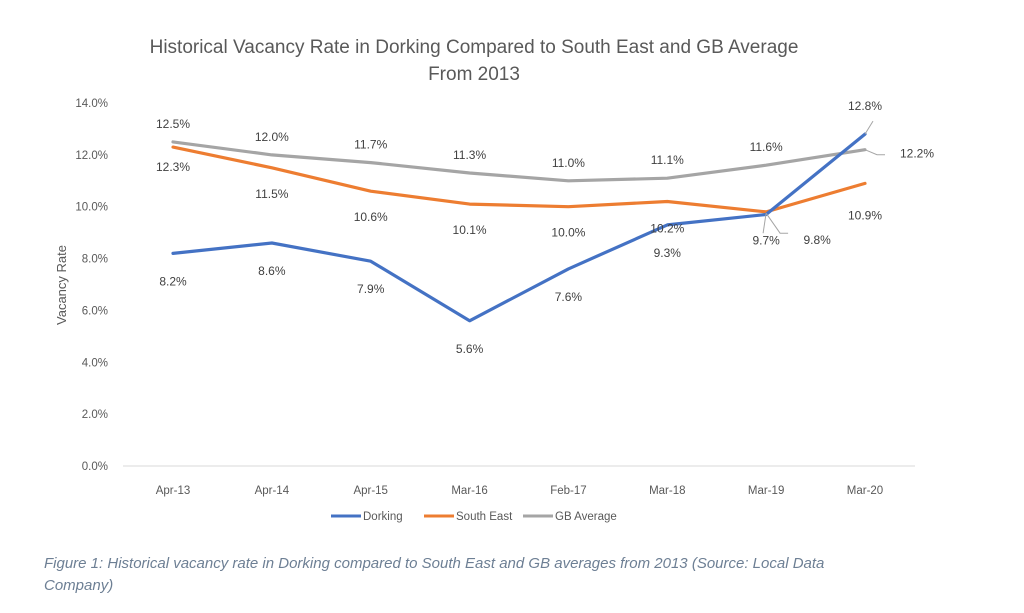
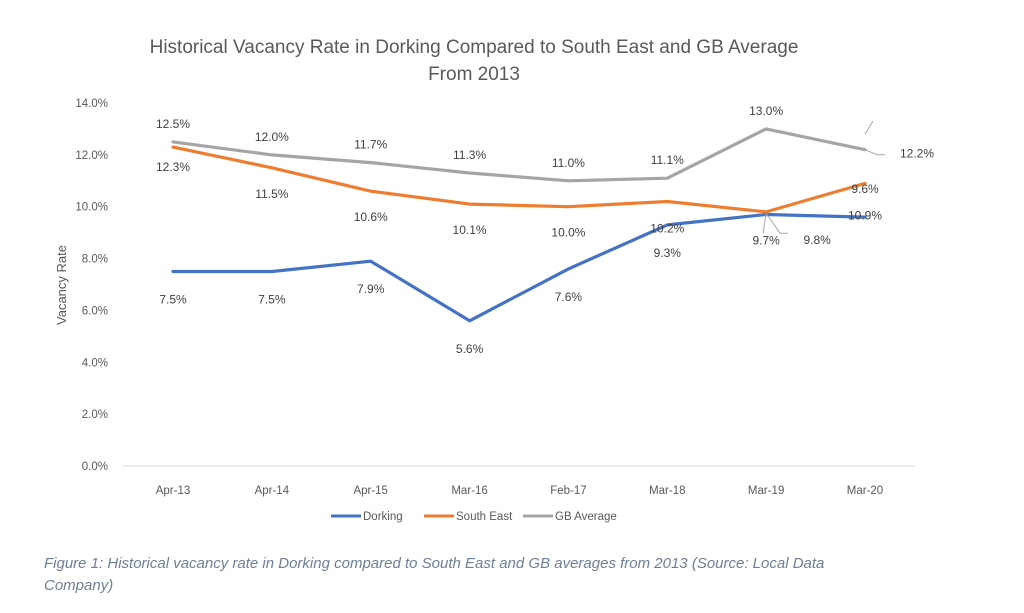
Dorking/Apr-13: 8.2% -> 7.5%
Dorking/Apr-14: 8.6% -> 7.5%
GB Average/Mar-19: 11.6% -> 13.0%
Dorking/Mar-20: 12.8% -> 9.6%
